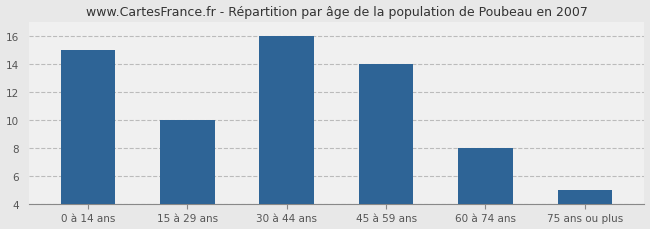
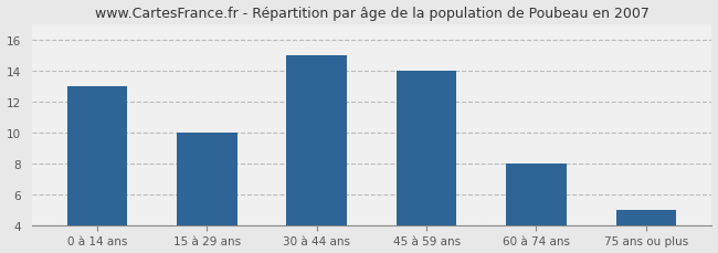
0 à 14 ans: 15 -> 13
30 à 44 ans: 16 -> 15
